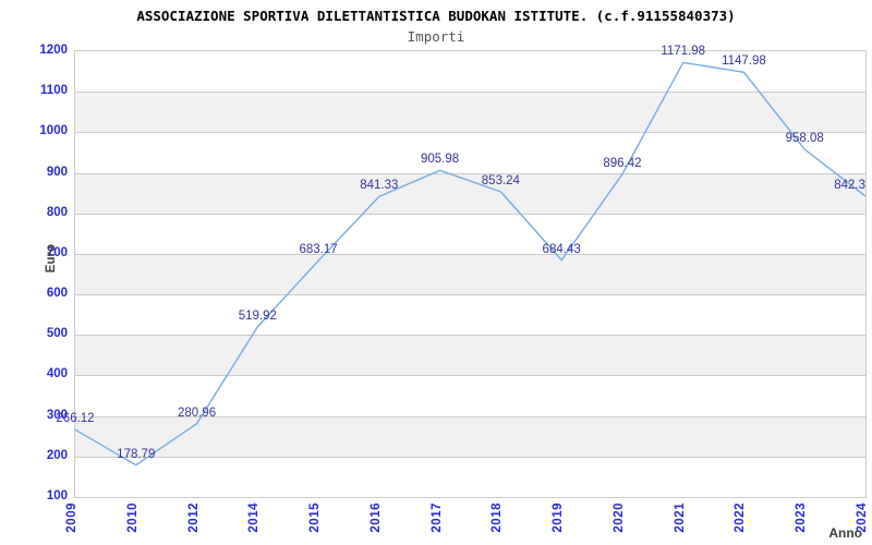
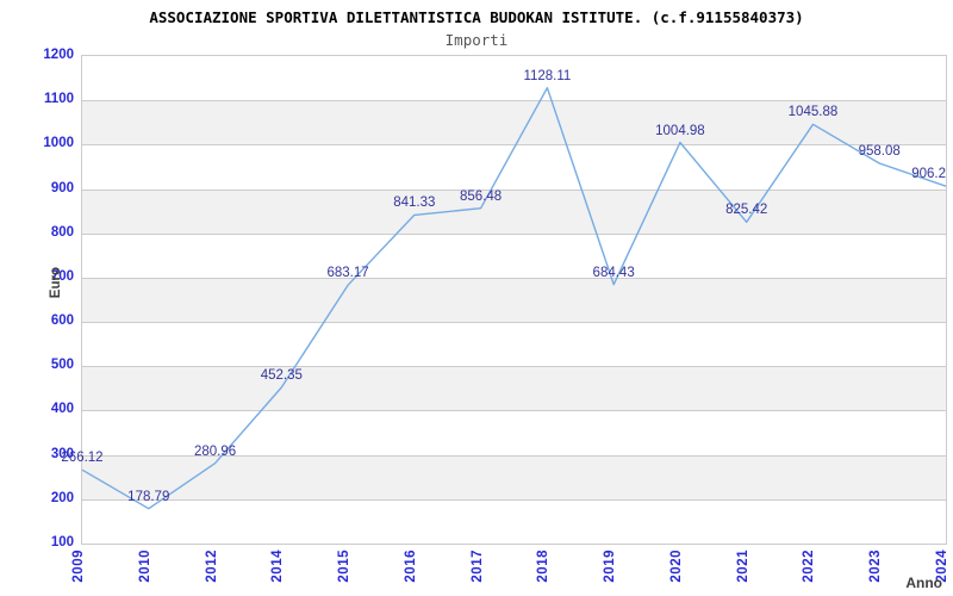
2014: 519.92 -> 452.35
2017: 905.98 -> 856.48
2018: 853.24 -> 1128.11
2020: 896.42 -> 1004.98
2021: 1171.98 -> 825.42
2022: 1147.98 -> 1045.88
2024: 842.3 -> 906.2
